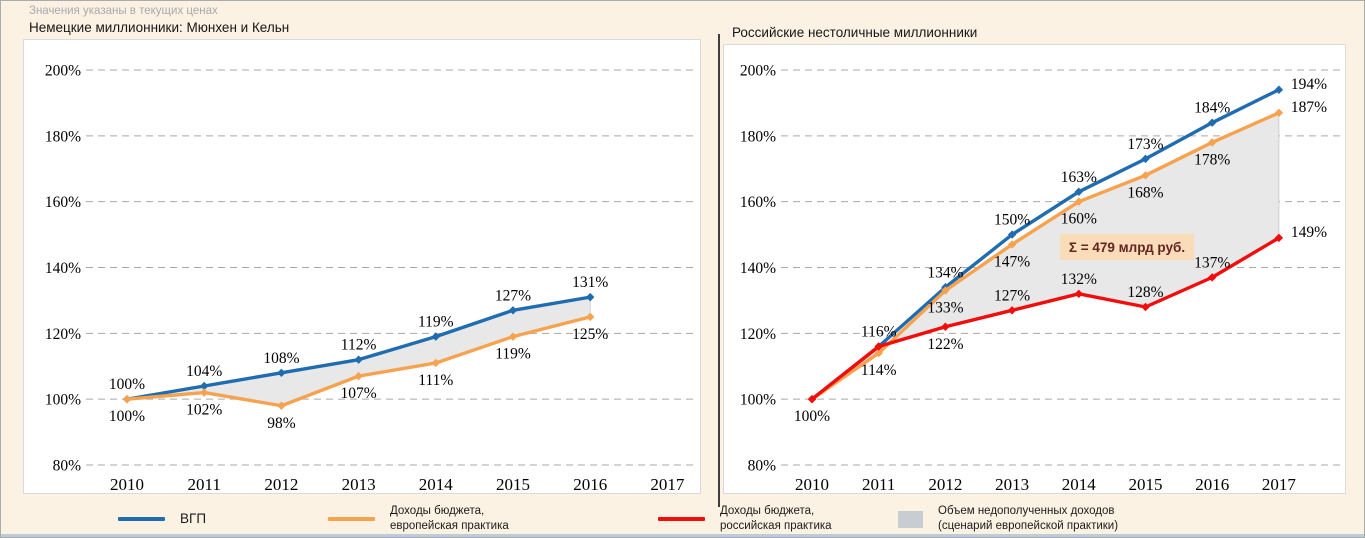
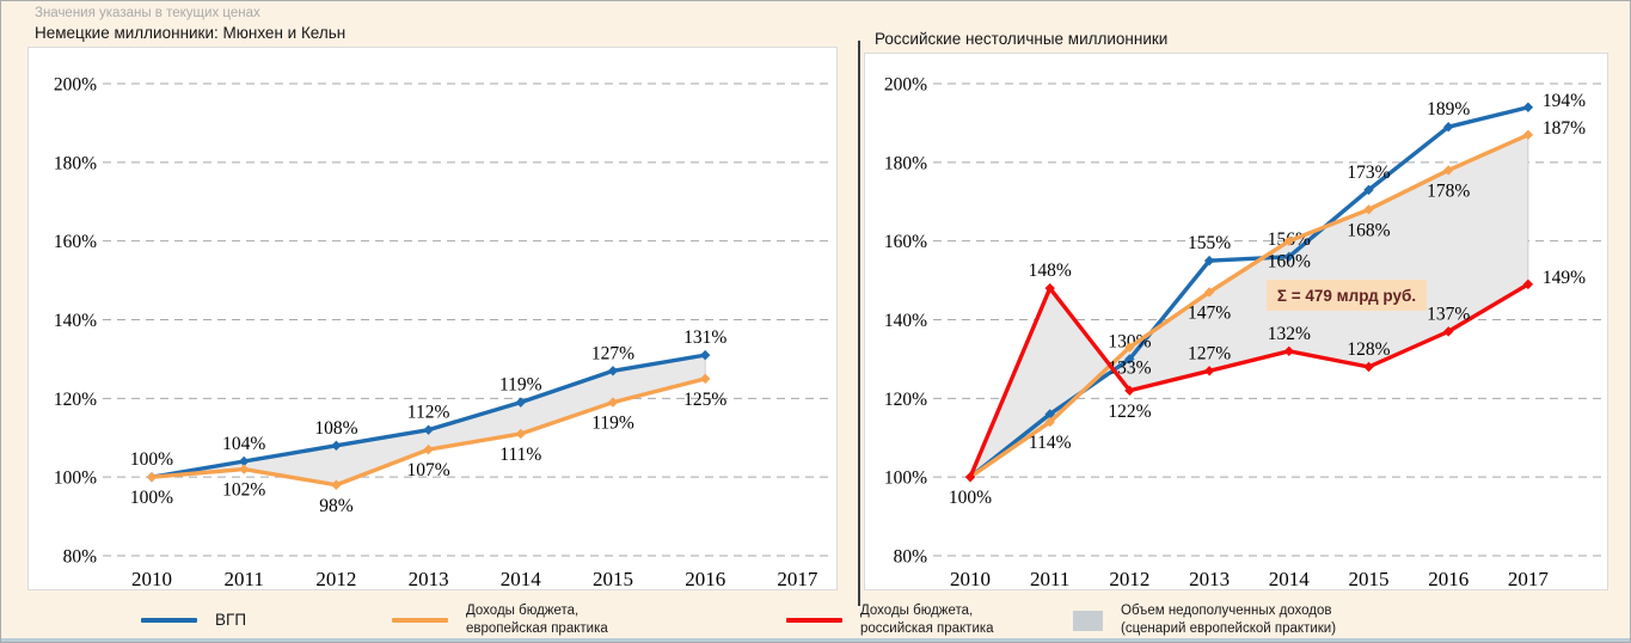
Российские нестоличные миллионники/Доходы бюджета, российская практика/2011: 116% -> 148%
Российские нестоличные миллионники/ВГП/2012: 134% -> 130%
Российские нестоличные миллионники/ВГП/2013: 150% -> 155%
Российские нестоличные миллионники/ВГП/2014: 163% -> 156%
Российские нестоличные миллионники/ВГП/2016: 184% -> 189%
